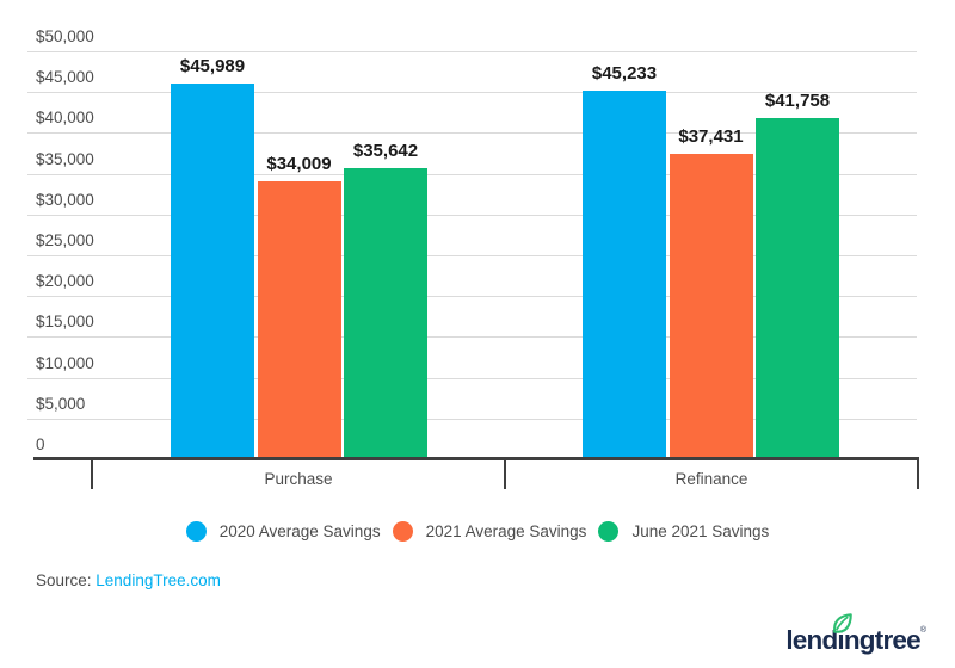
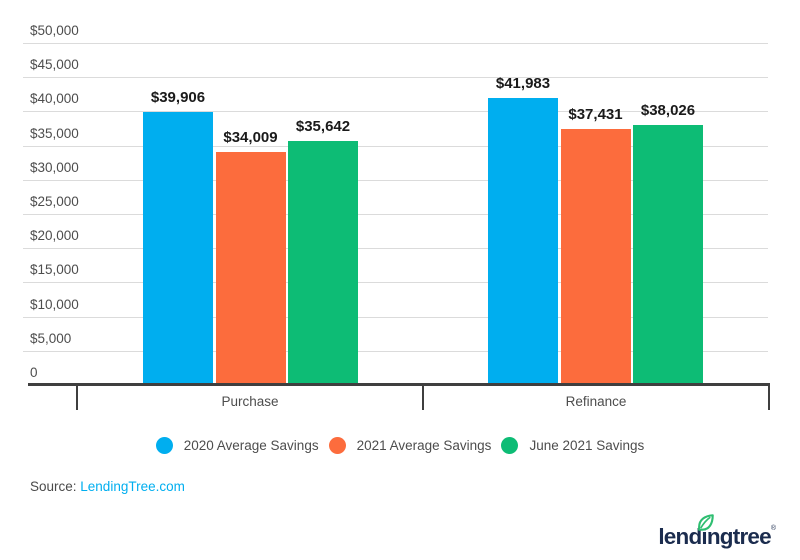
2020 Average Savings/Purchase: $45,989 -> $39,906
2020 Average Savings/Refinance: $45,233 -> $41,983
June 2021 Savings/Refinance: $41,758 -> $38,026
